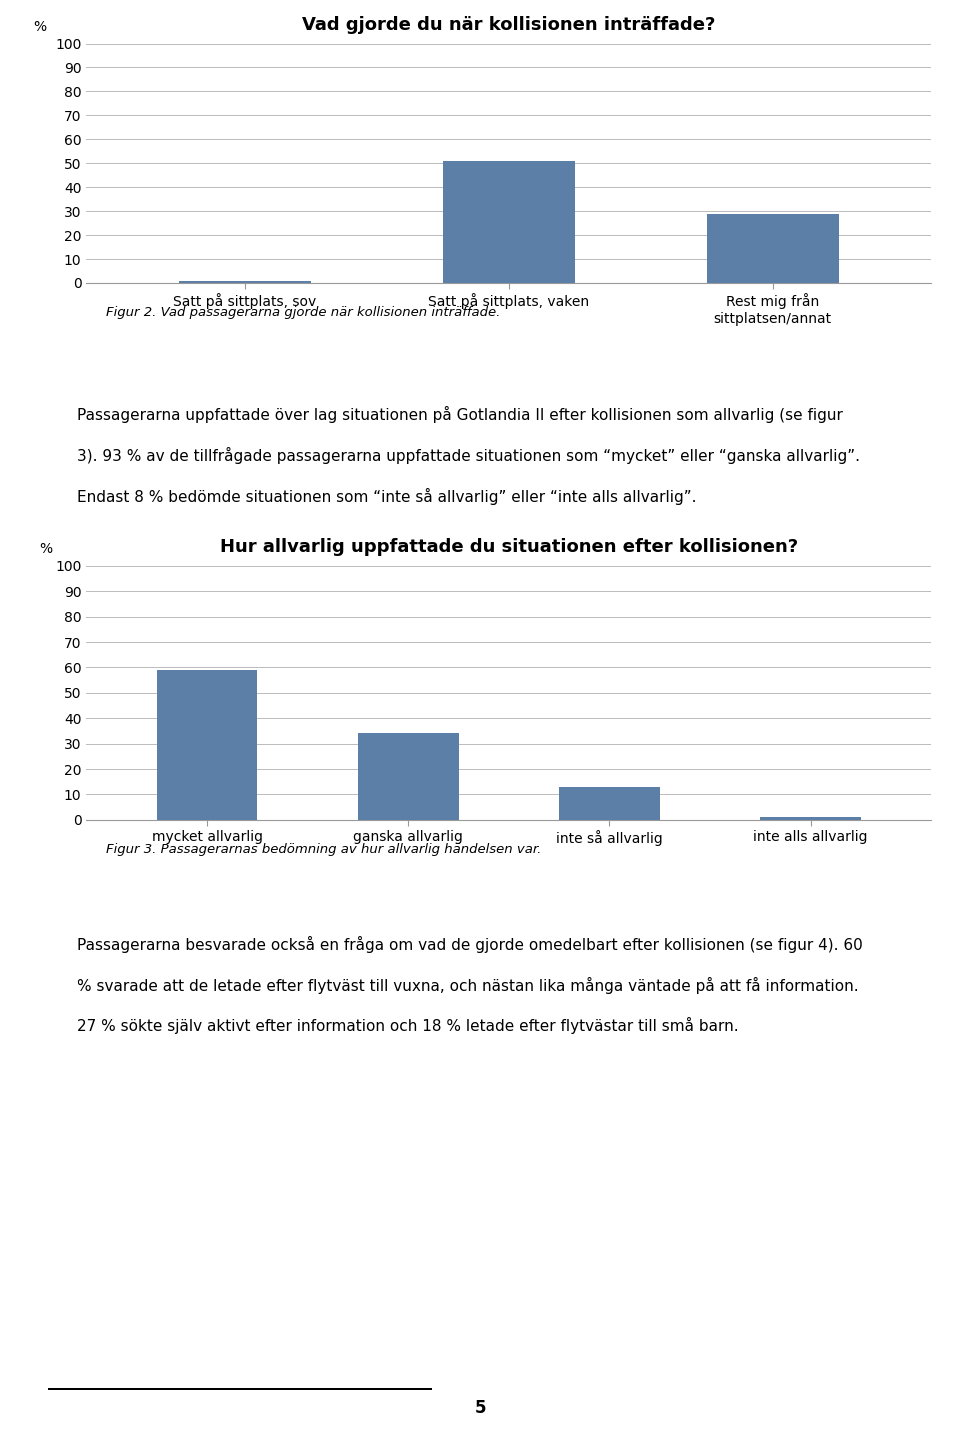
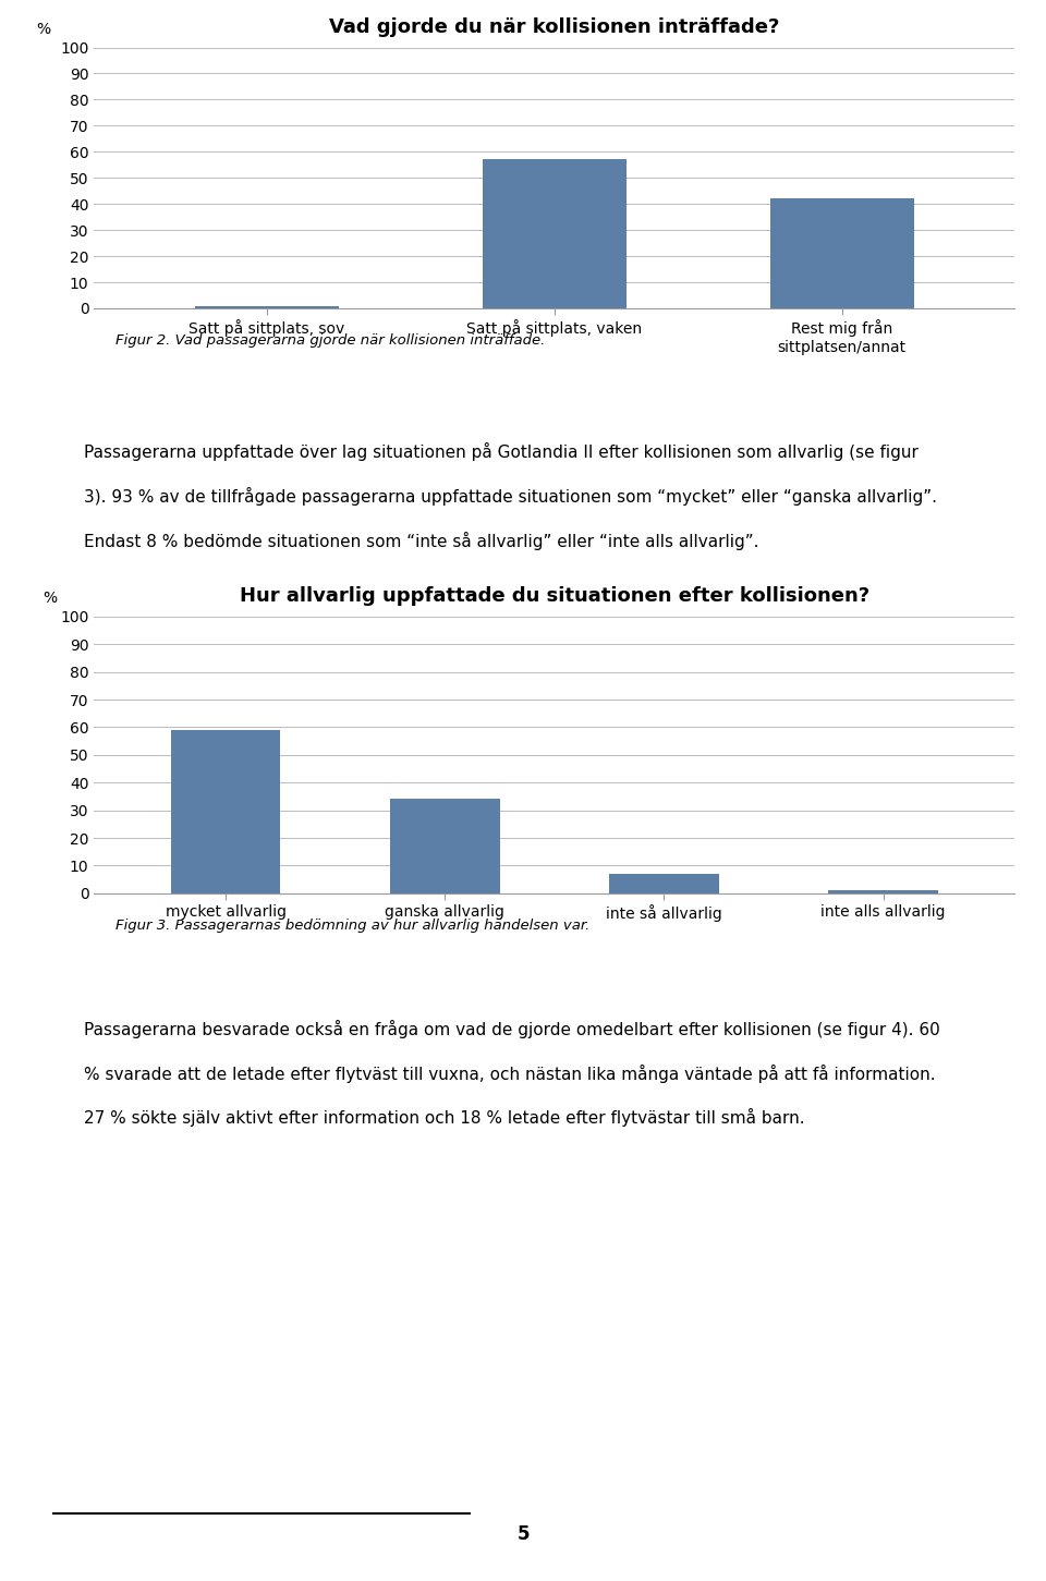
Vad gjorde du när kollisionen inträffade?/Satt på sittplats, vaken: 51 -> 57
Vad gjorde du när kollisionen inträffade?/Rest mig från sittplatsen/annat: 29 -> 42
Hur allvarlig uppfattade du situationen efter kollisionen?/inte så allvarlig: 13 -> 7
